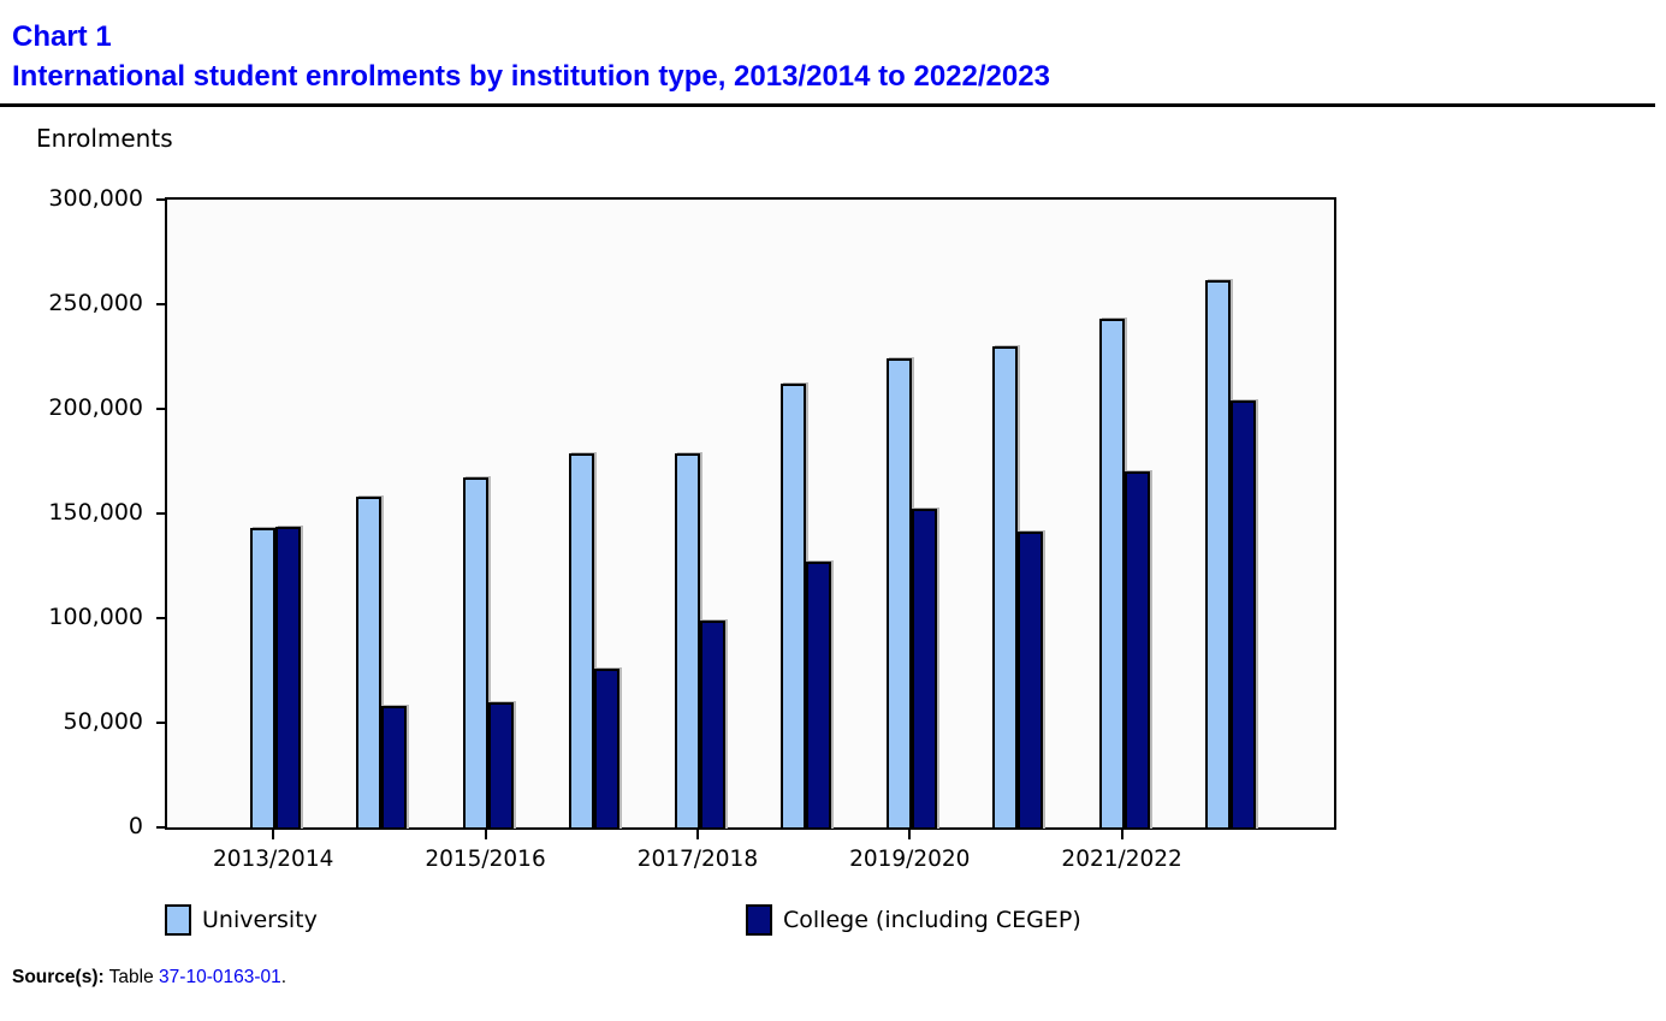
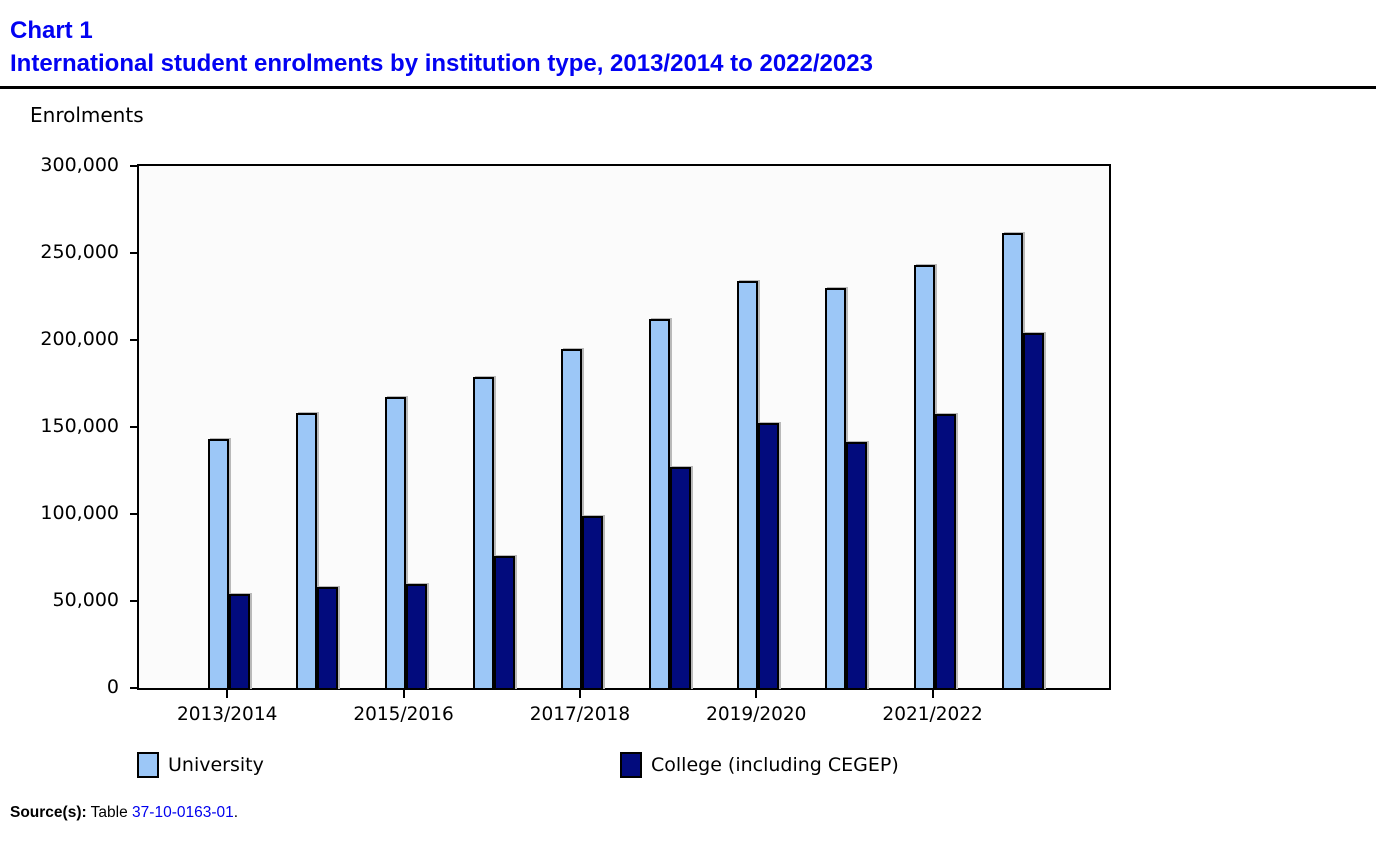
College (including CEGEP)/2013/2014: 145000 -> 55000
University/2017/2018: 180000 -> 196000
University/2019/2020: 225000 -> 235000
College (including CEGEP)/2021/2022: 171000 -> 158000
